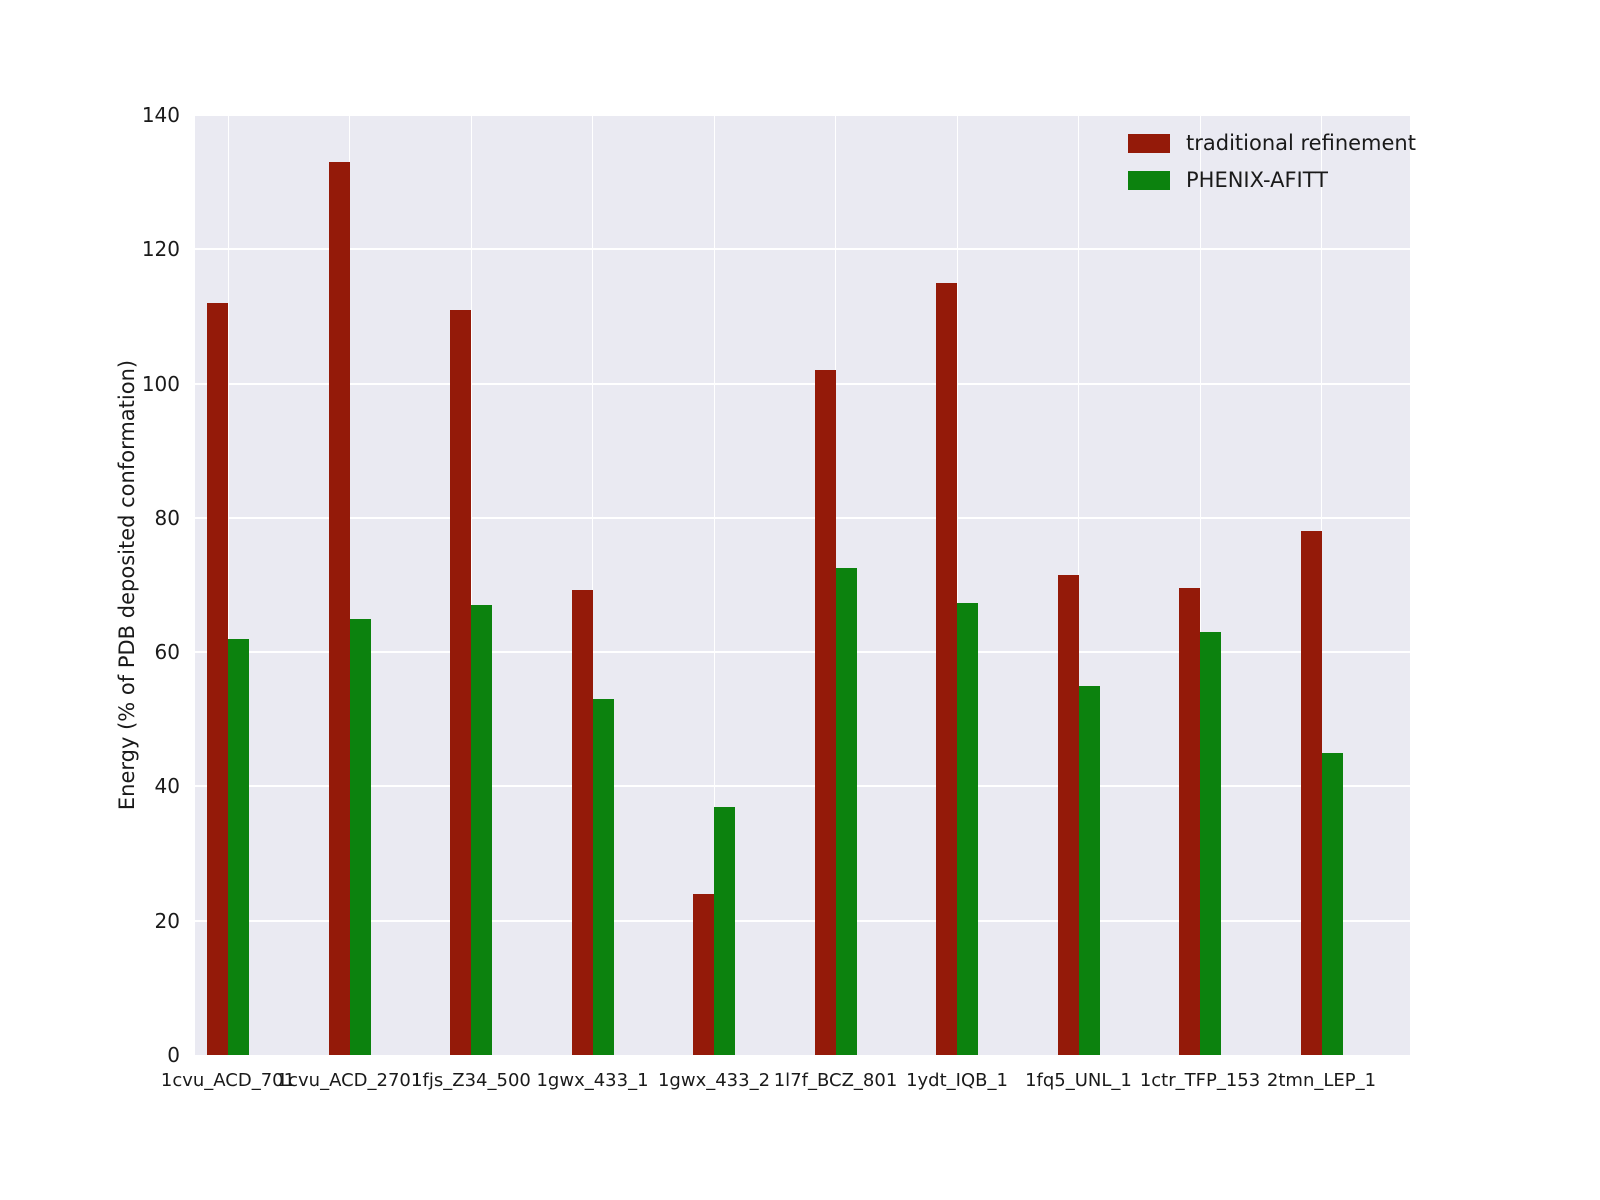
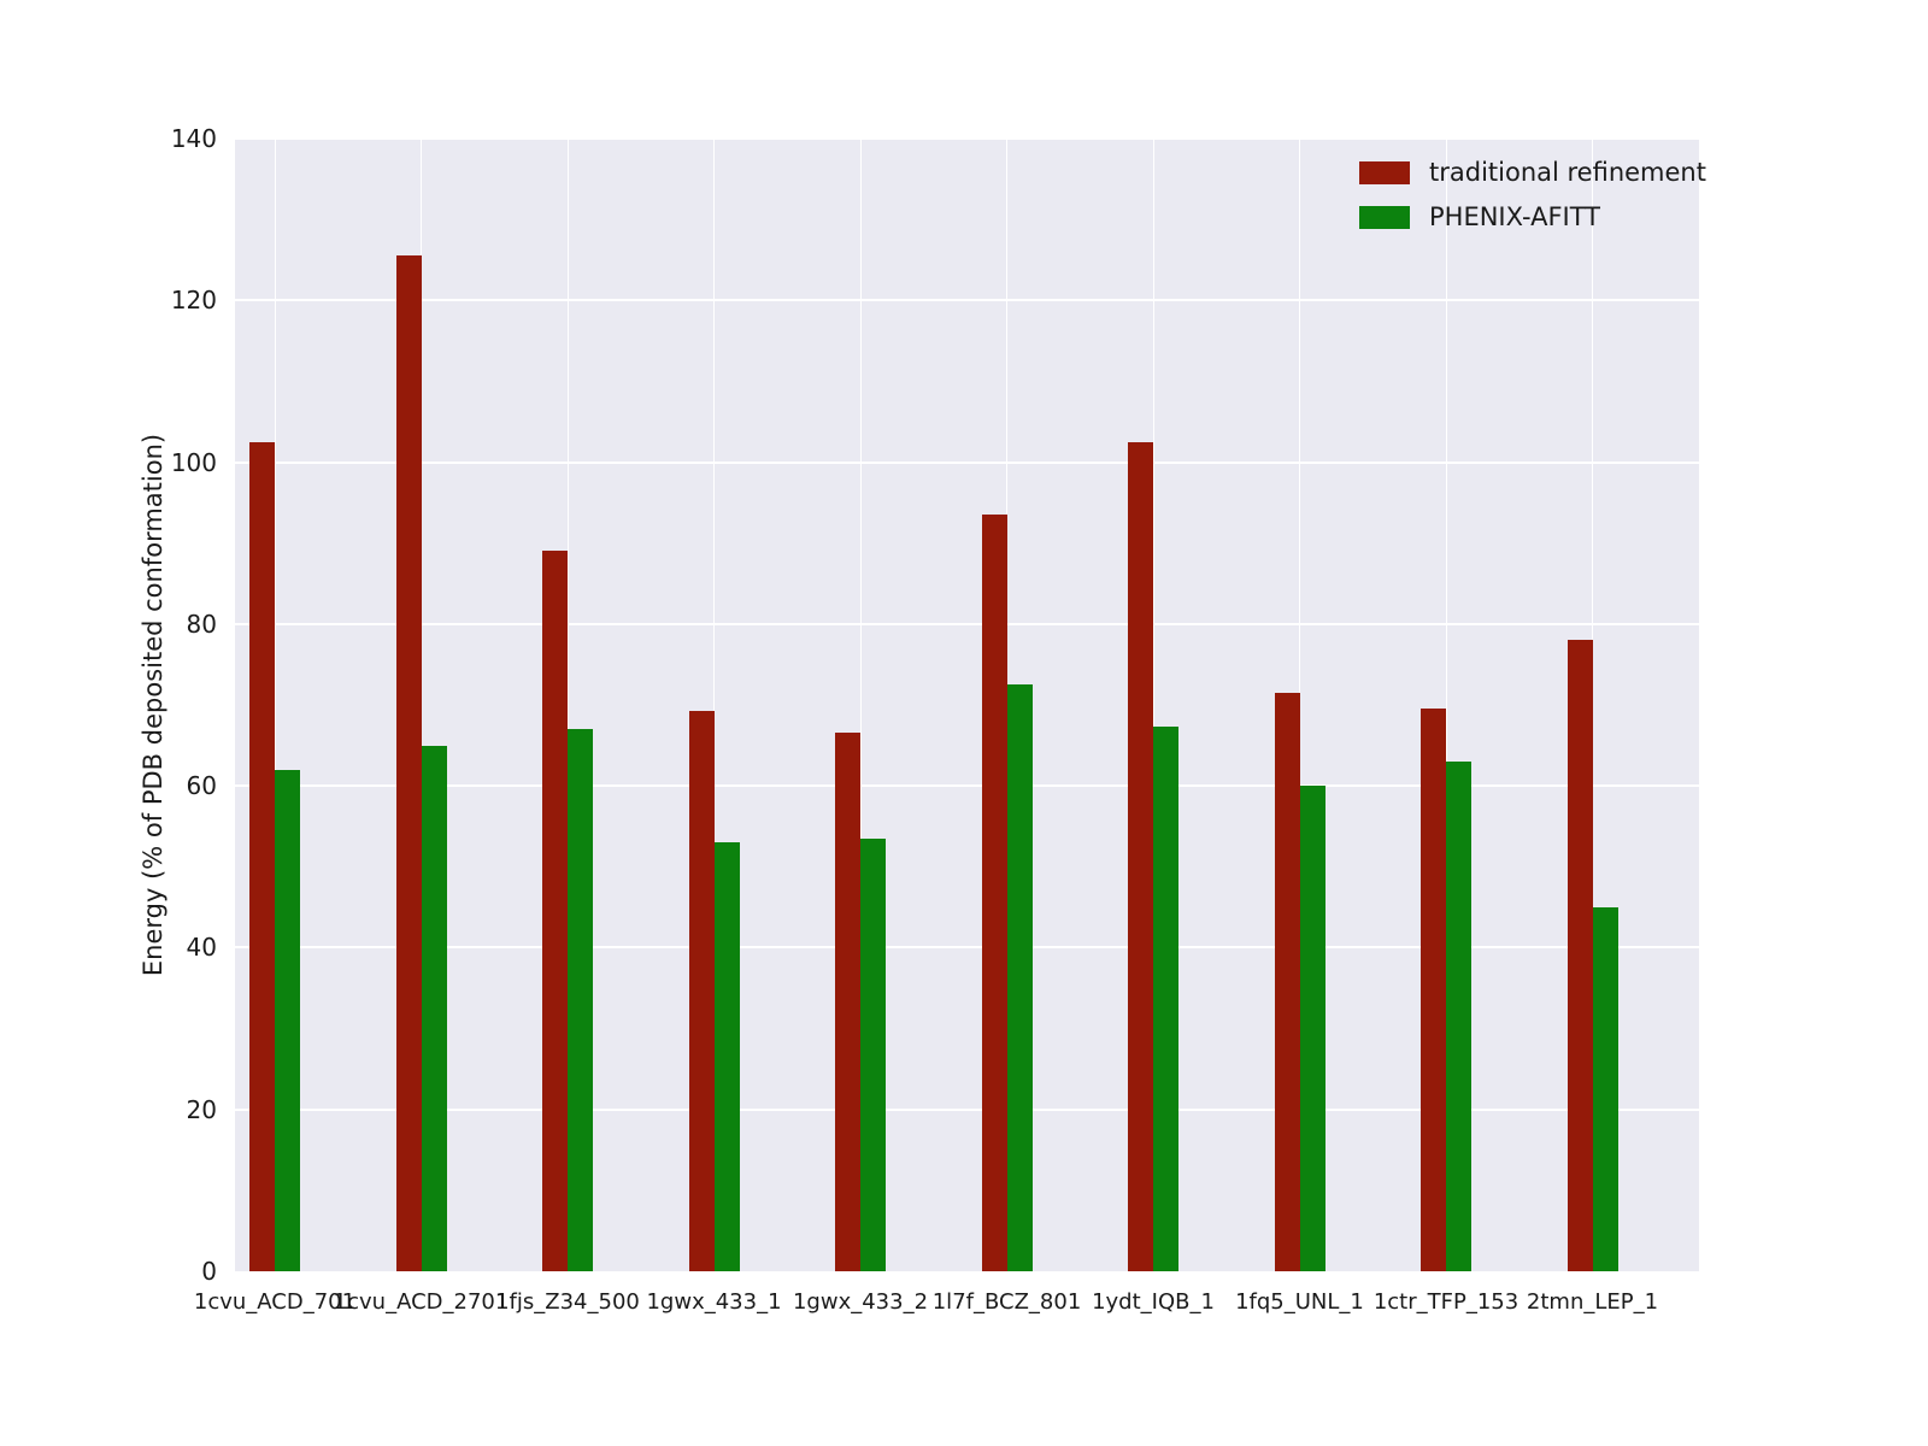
traditional refinement/1cvu_ACD_701: 112 -> 102
traditional refinement/1cvu_ACD_2701: 133 -> 126
traditional refinement/1fjs_Z34_500: 111 -> 89
traditional refinement/1gwx_433_2: 24 -> 67
PHENIX-AFITT/1gwx_433_2: 37 -> 54
traditional refinement/1l7f_BCZ_801: 102 -> 94
traditional refinement/1ydt_IQB_1: 115 -> 102
PHENIX-AFITT/1fq5_UNL_1: 55 -> 60
